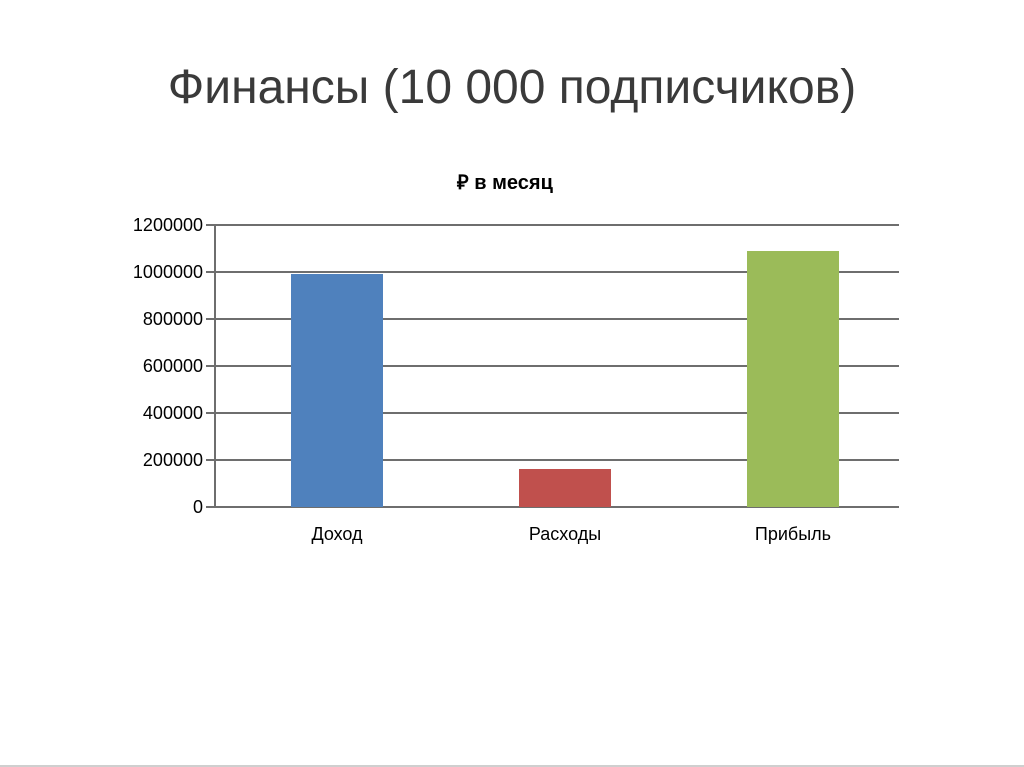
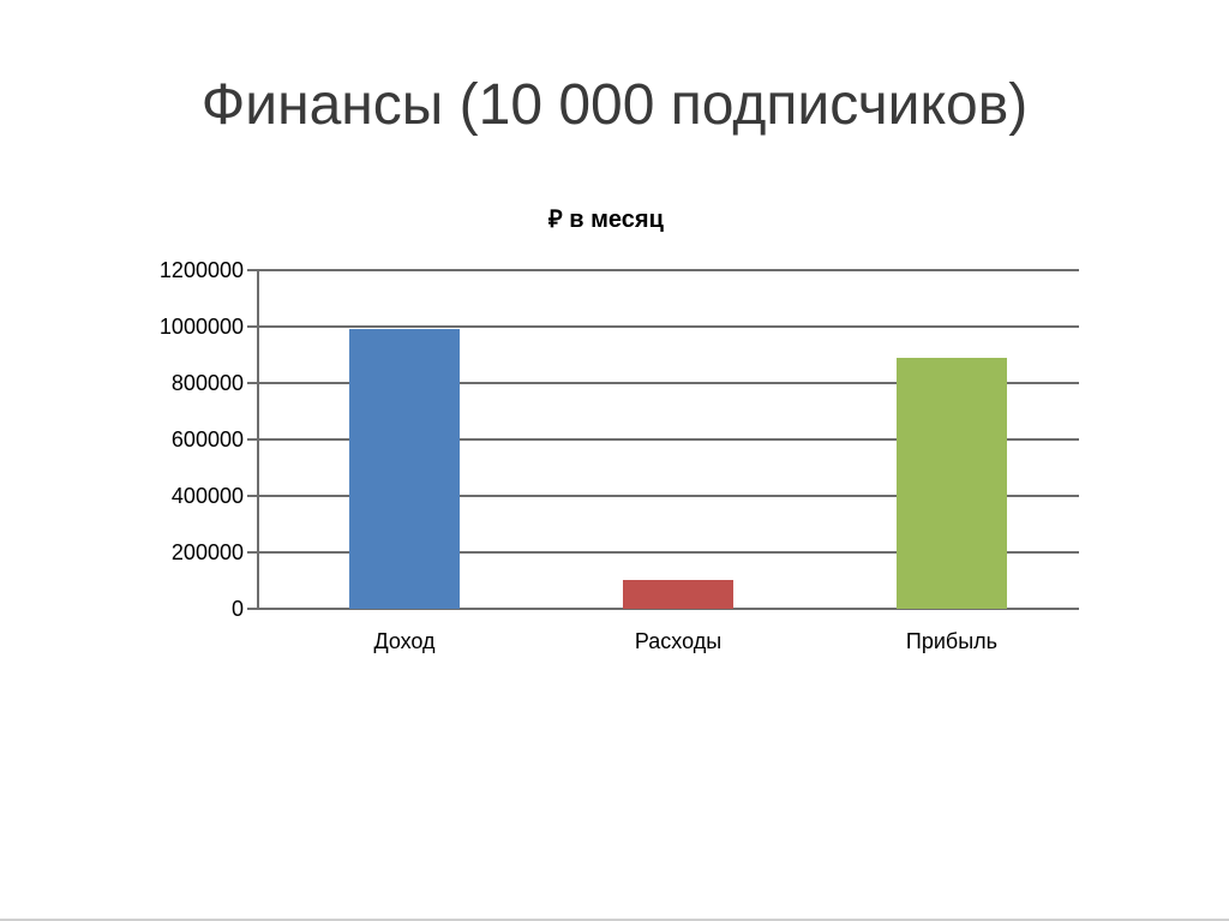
Расходы: 160000 -> 100000
Прибыль: 1090000 -> 890000
